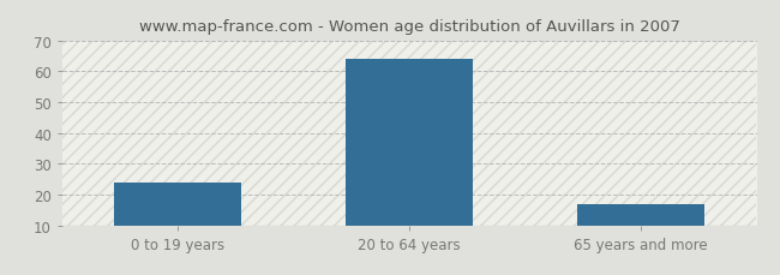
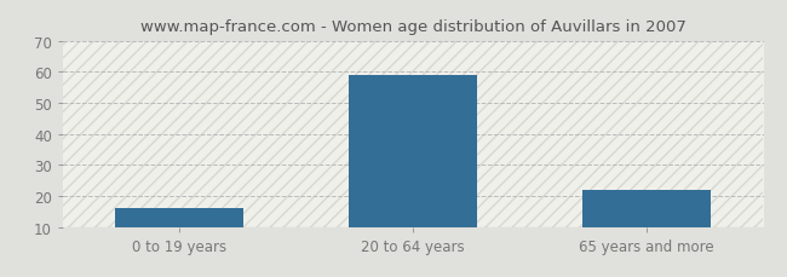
0 to 19 years: 24 -> 16
20 to 64 years: 64 -> 59
65 years and more: 17 -> 22
